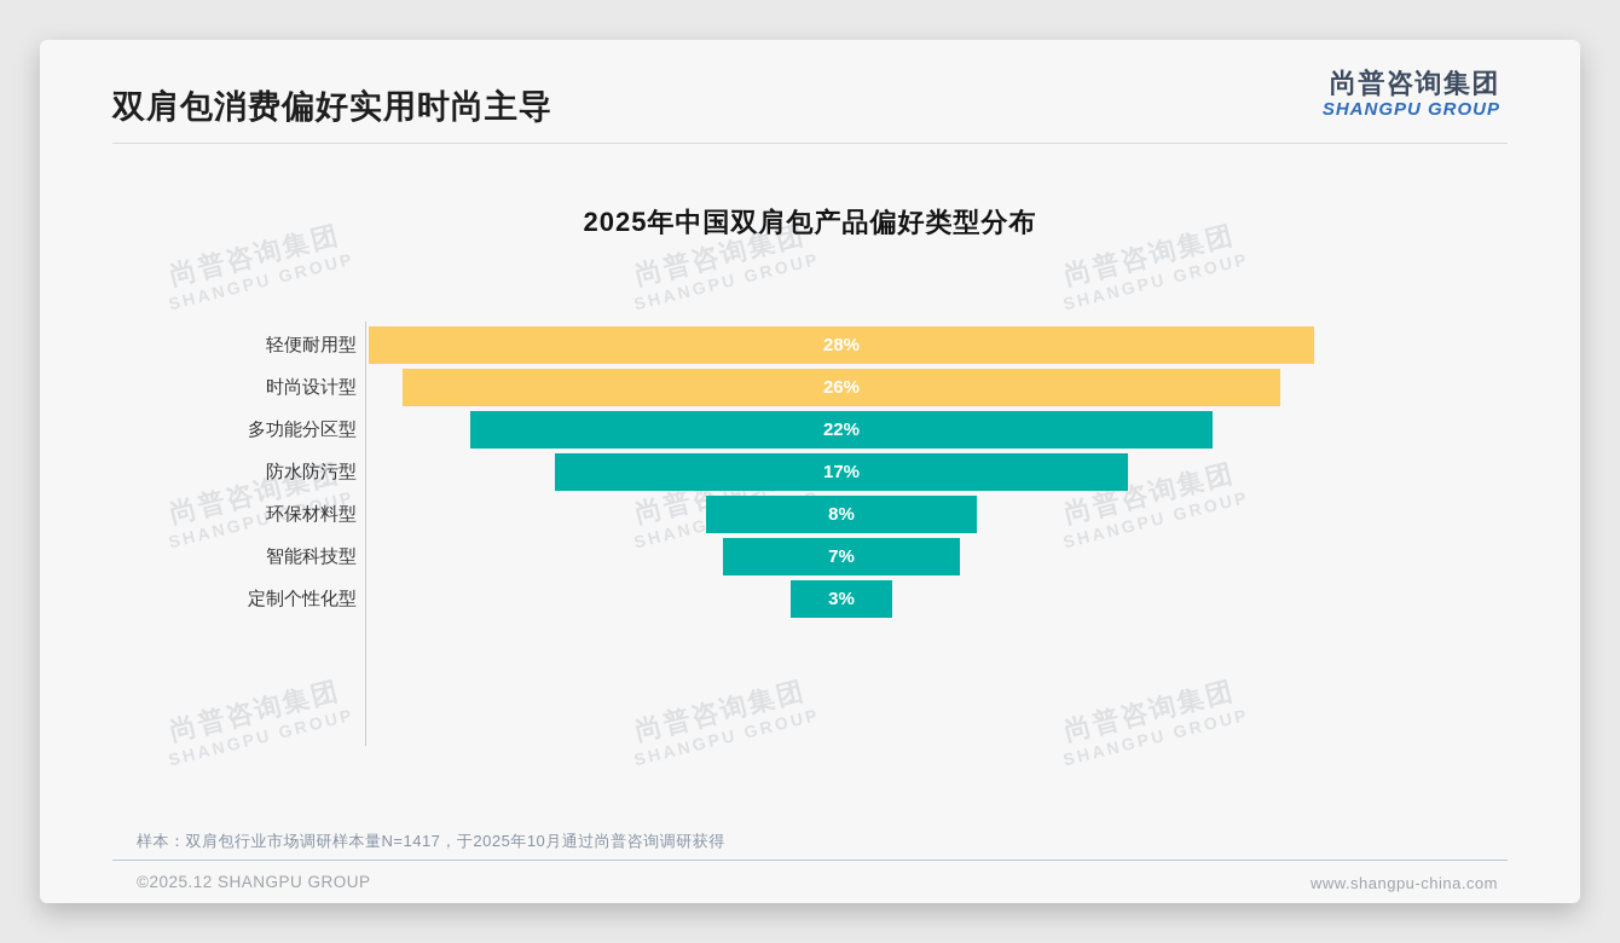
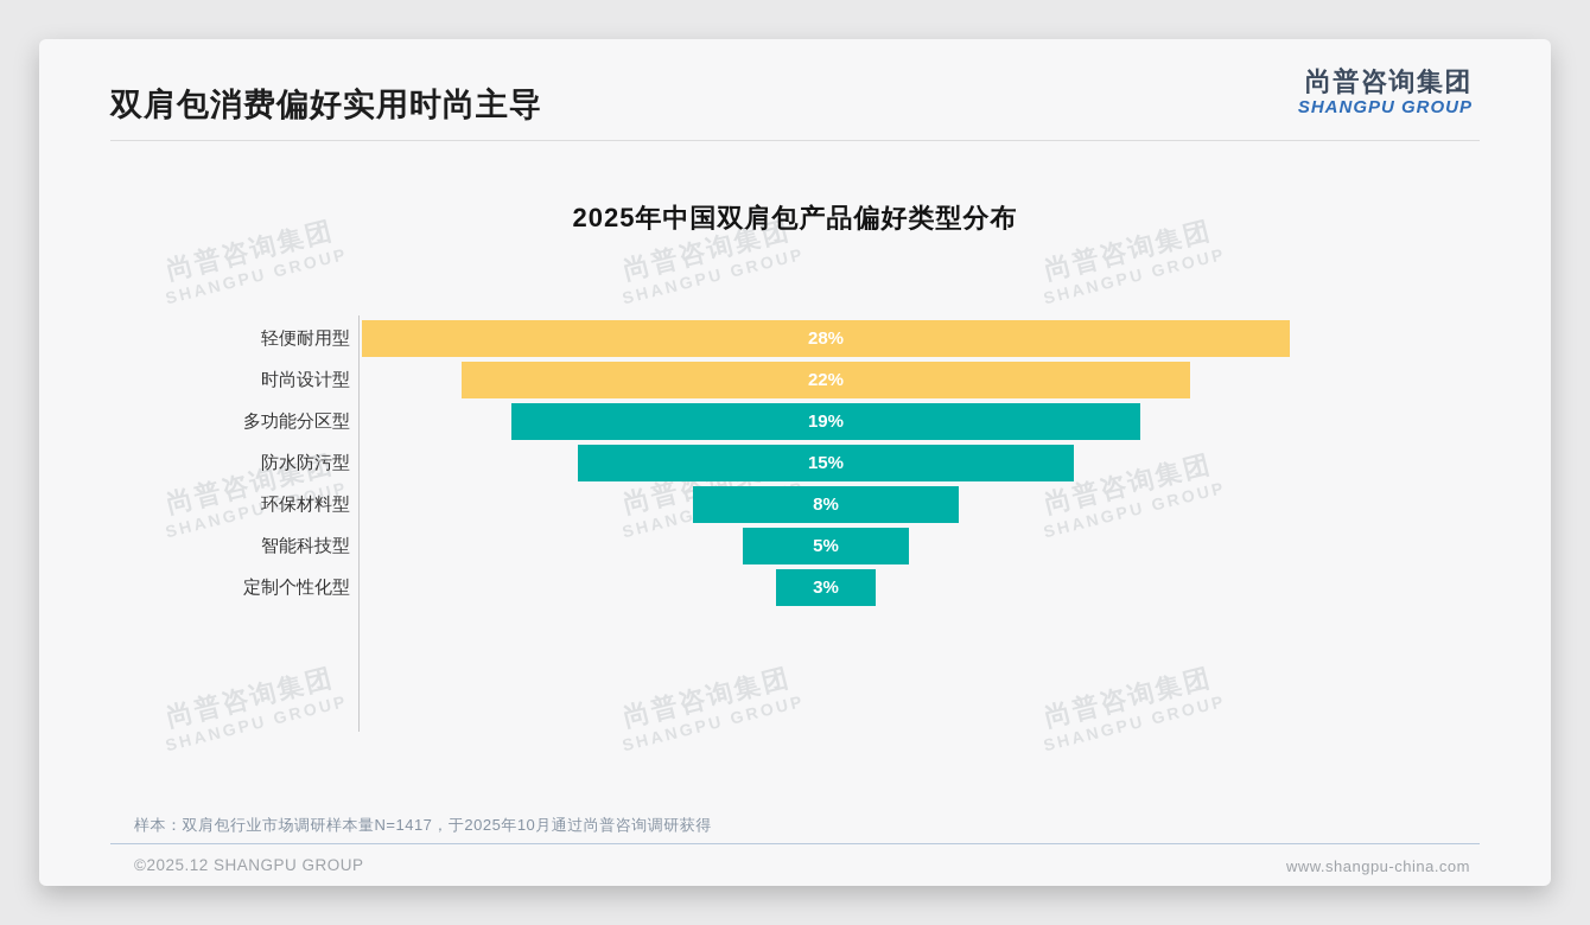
时尚设计型: 26% -> 22%
多功能分区型: 22% -> 19%
防水防污型: 17% -> 15%
智能科技型: 7% -> 5%
